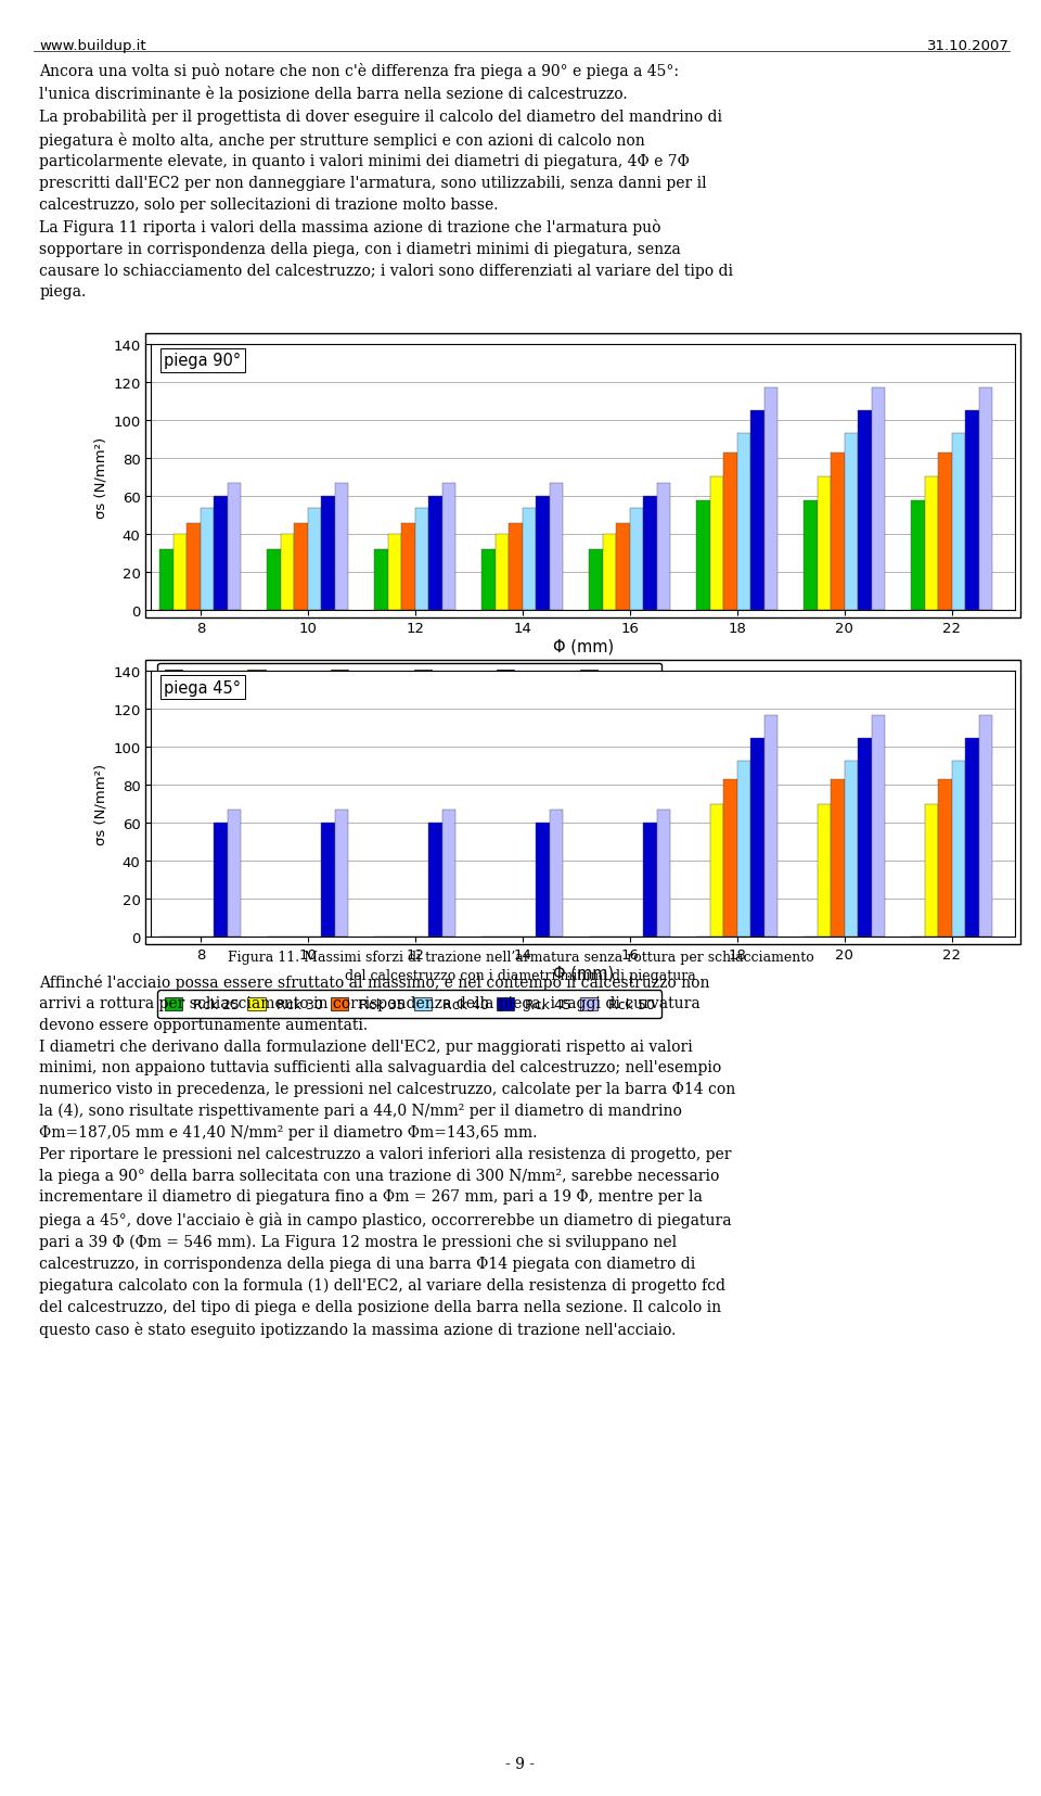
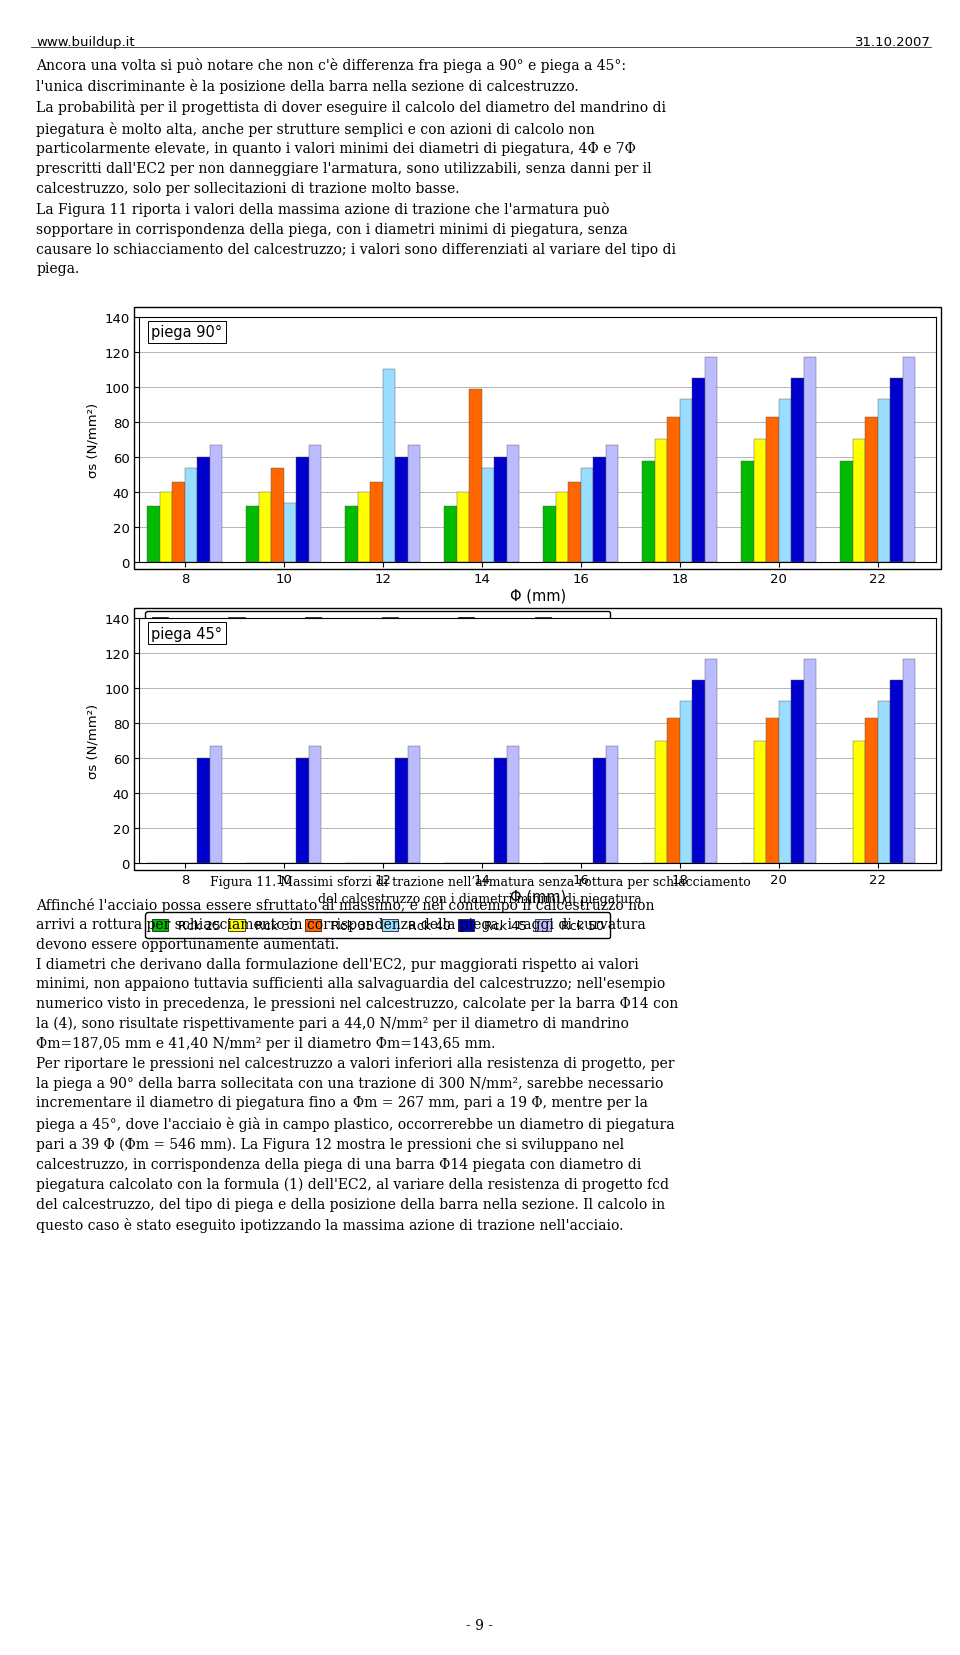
Rck 35/10: 46 -> 54
Rck 40/10: 54 -> 34
Rck 40/12: 54 -> 110
Rck 35/14: 46 -> 99
